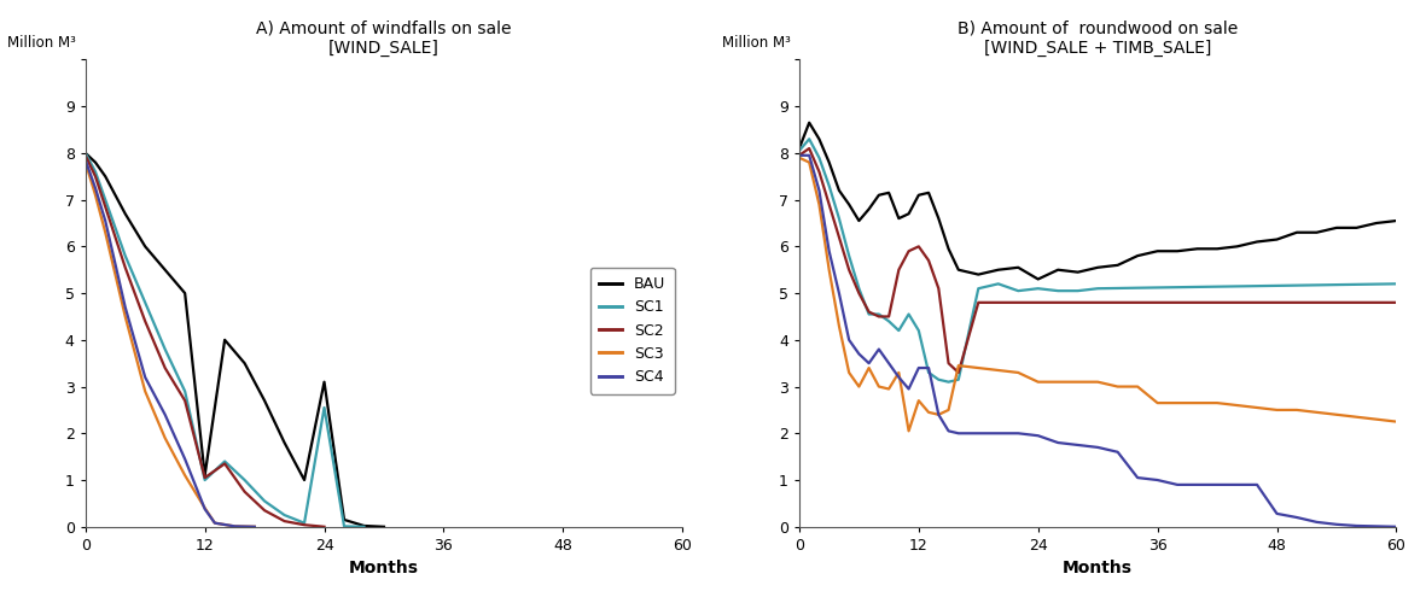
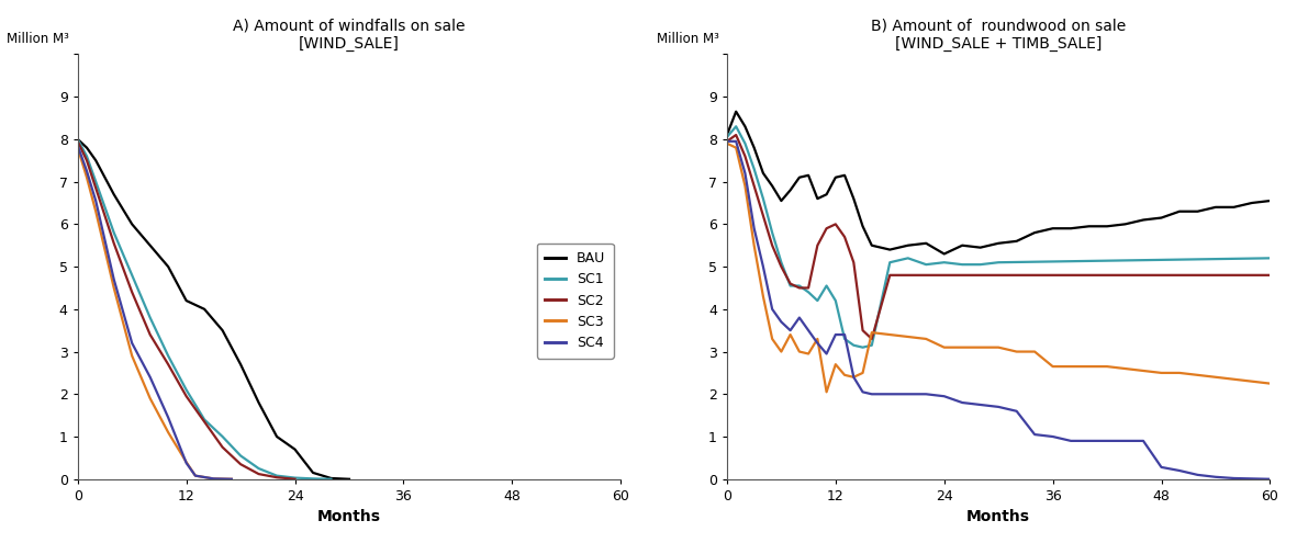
A) Amount of windfalls on sale [WIND_SALE]/BAU/12: 1.10 -> 4.20
A) Amount of windfalls on sale [WIND_SALE]/SC1/12: 1.00 -> 2.10
A) Amount of windfalls on sale [WIND_SALE]/SC2/12: 1.05 -> 1.95
A) Amount of windfalls on sale [WIND_SALE]/BAU/24: 3.10 -> 0.70
A) Amount of windfalls on sale [WIND_SALE]/SC1/24: 2.55 -> 0.03
